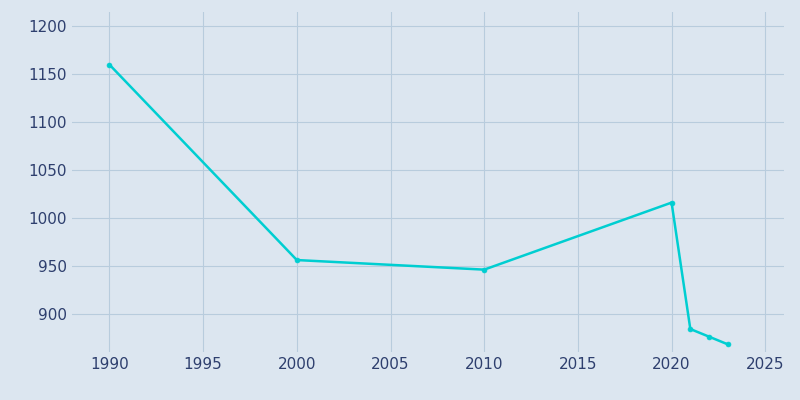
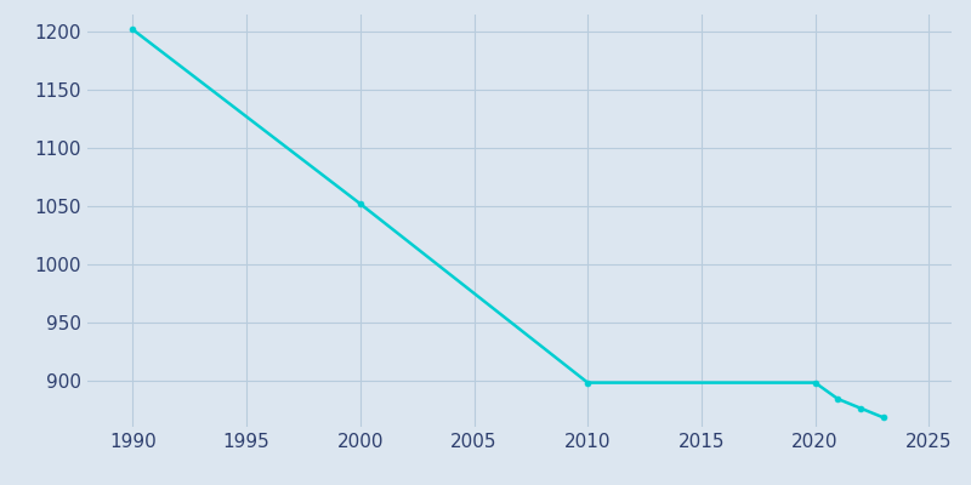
1990: 1160 -> 1202
2000: 956 -> 1052
2010: 946 -> 898
2020: 1016 -> 898
